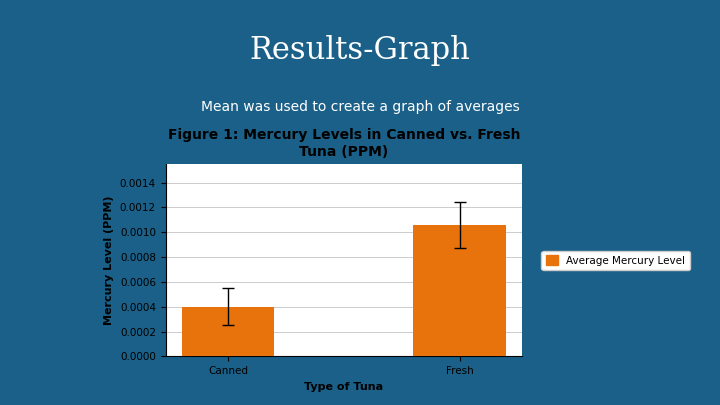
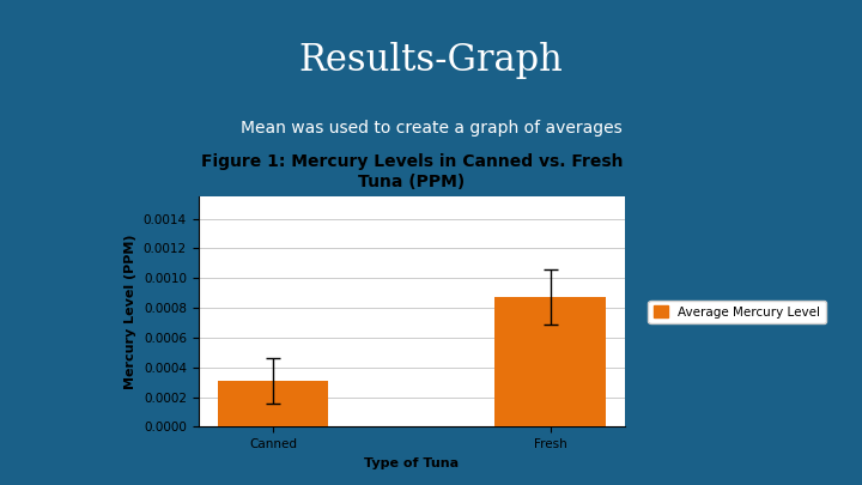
Canned: 0.00040 -> 0.00031
Fresh: 0.00106 -> 0.00087
